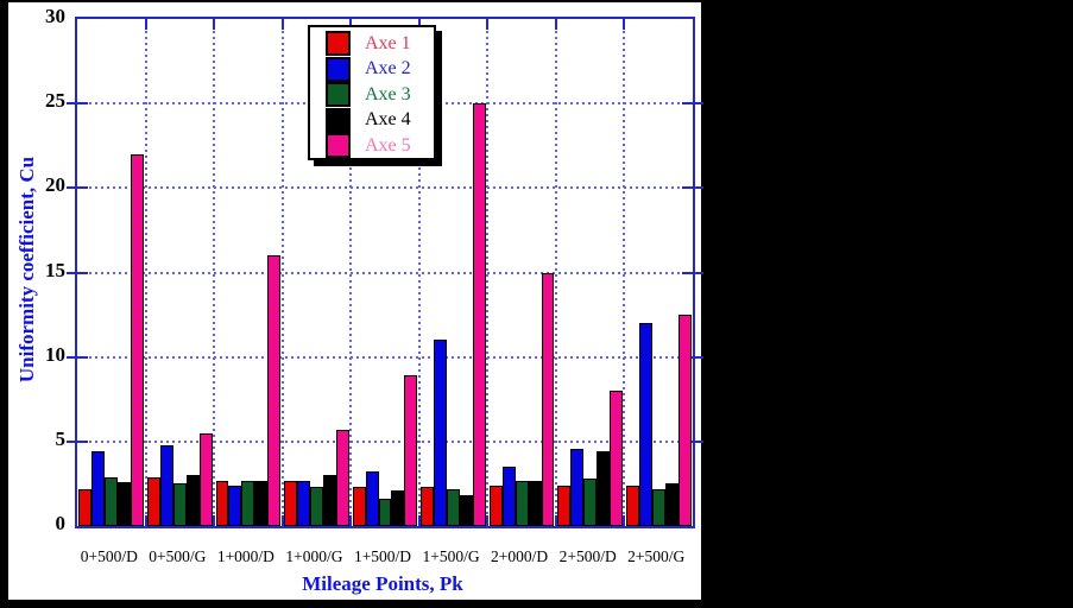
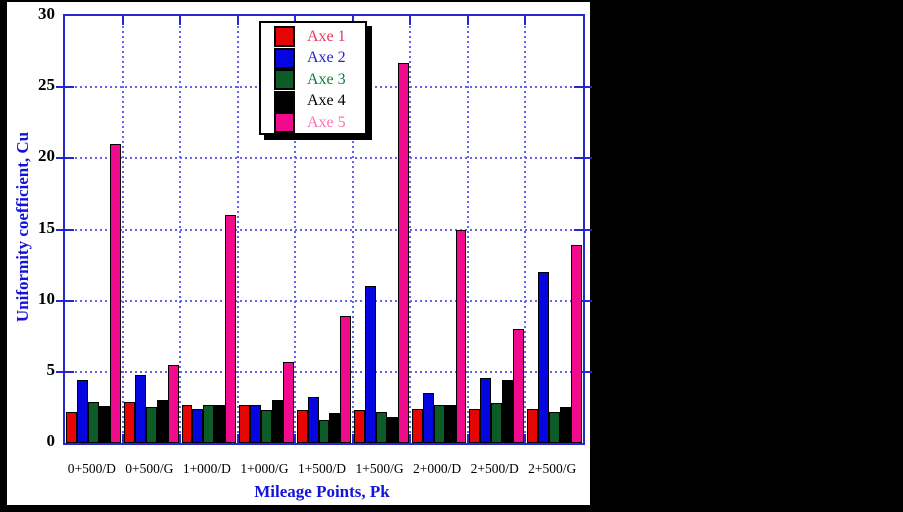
Axe 5/0+500/D: 22.0 -> 21.0
Axe 5/1+500/G: 25.0 -> 26.7
Axe 5/2+500/G: 12.5 -> 13.9
